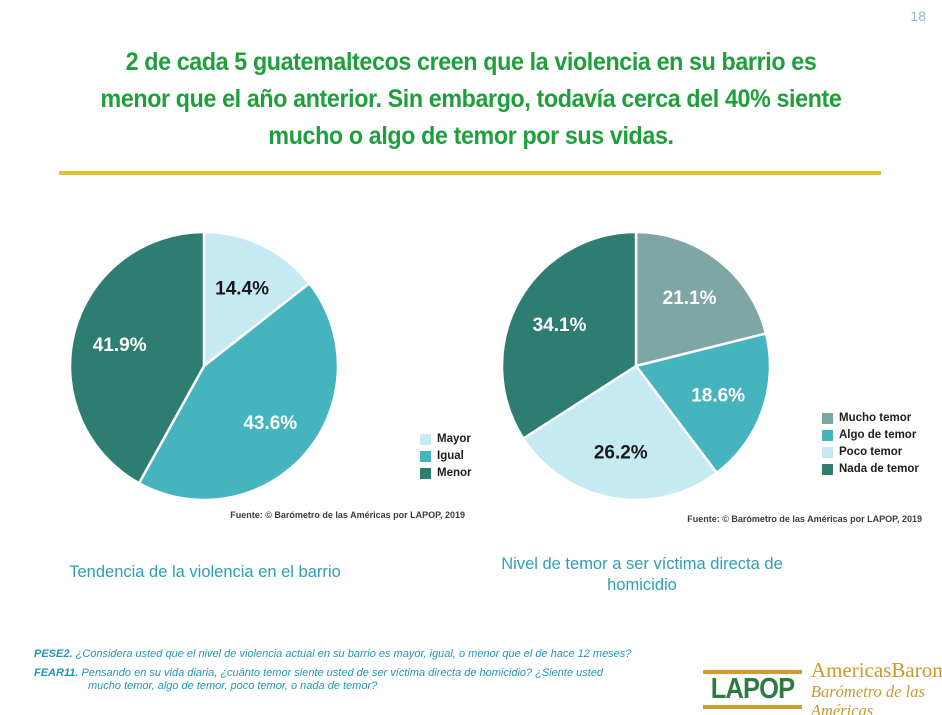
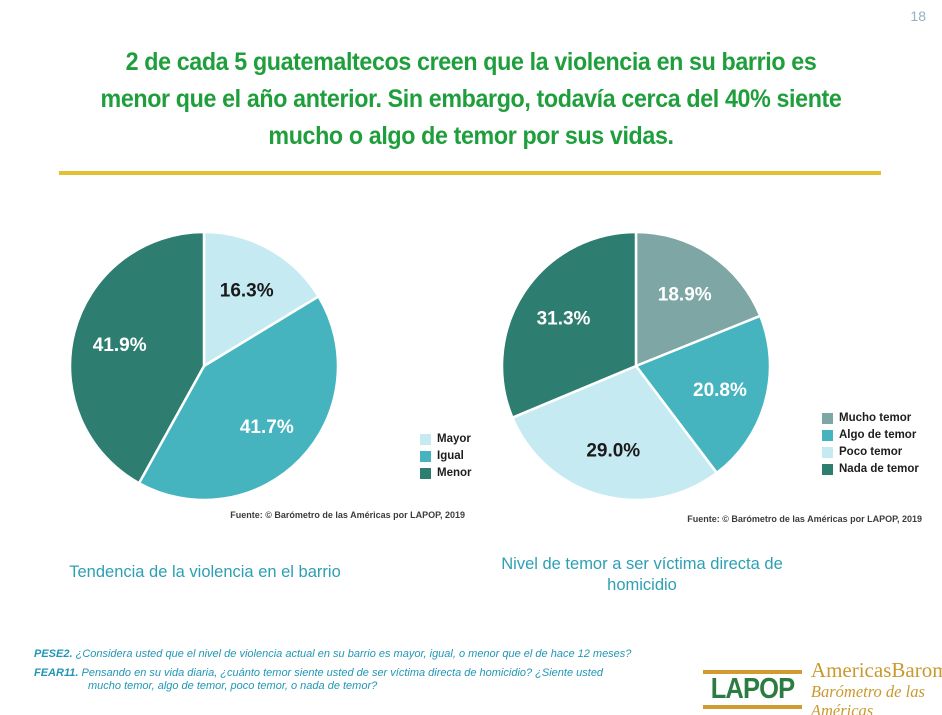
Tendencia de la violencia en el barrio/Mayor: 14.4% -> 16.3%
Tendencia de la violencia en el barrio/Igual: 43.6% -> 41.7%
Nivel de temor a ser víctima directa de homicidio/Mucho temor: 21.1% -> 18.9%
Nivel de temor a ser víctima directa de homicidio/Algo de temor: 18.6% -> 20.8%
Nivel de temor a ser víctima directa de homicidio/Poco temor: 26.2% -> 29.0%
Nivel de temor a ser víctima directa de homicidio/Nada de temor: 34.1% -> 31.3%
